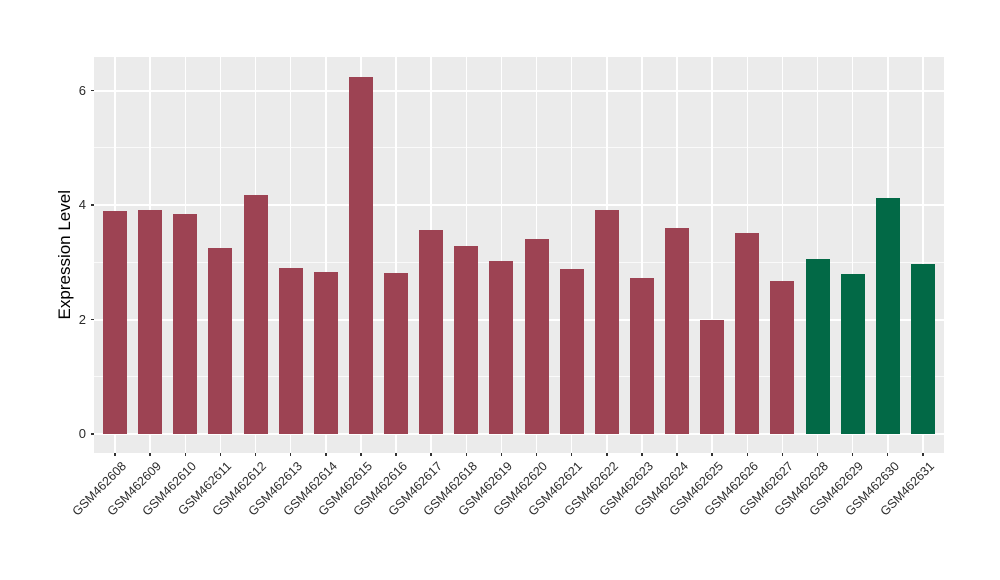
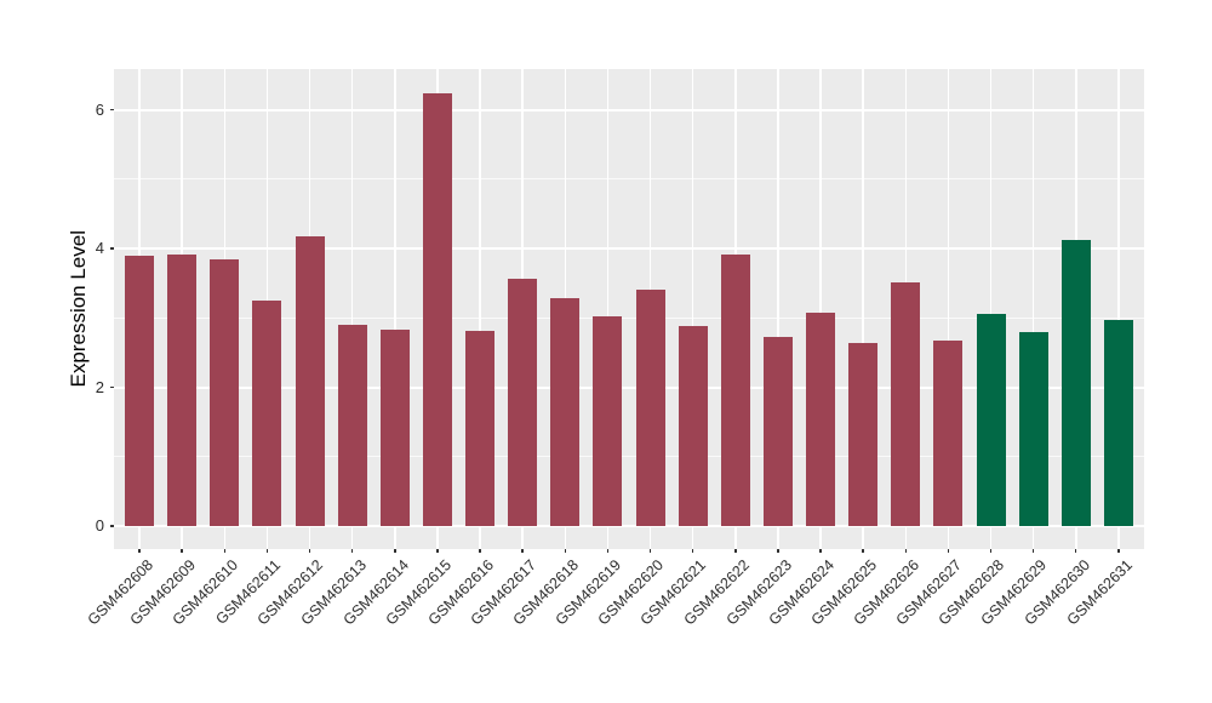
GSM462624: 3.6 -> 3.1
GSM462625: 2.0 -> 2.6
